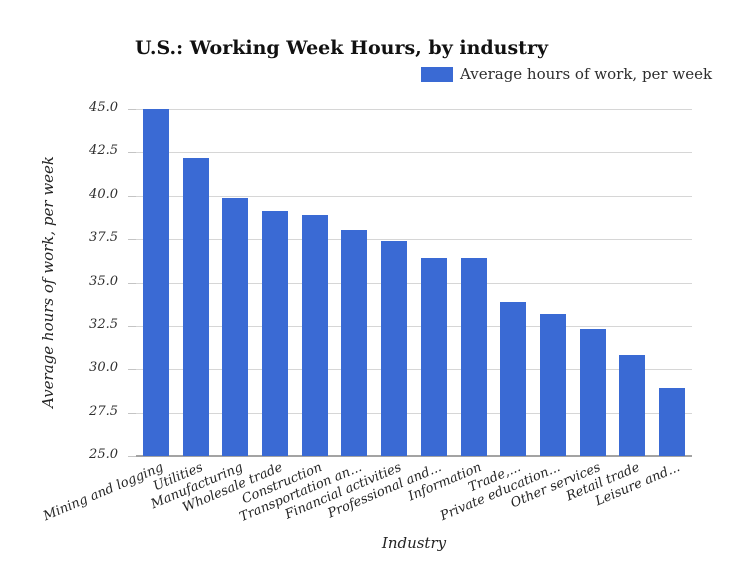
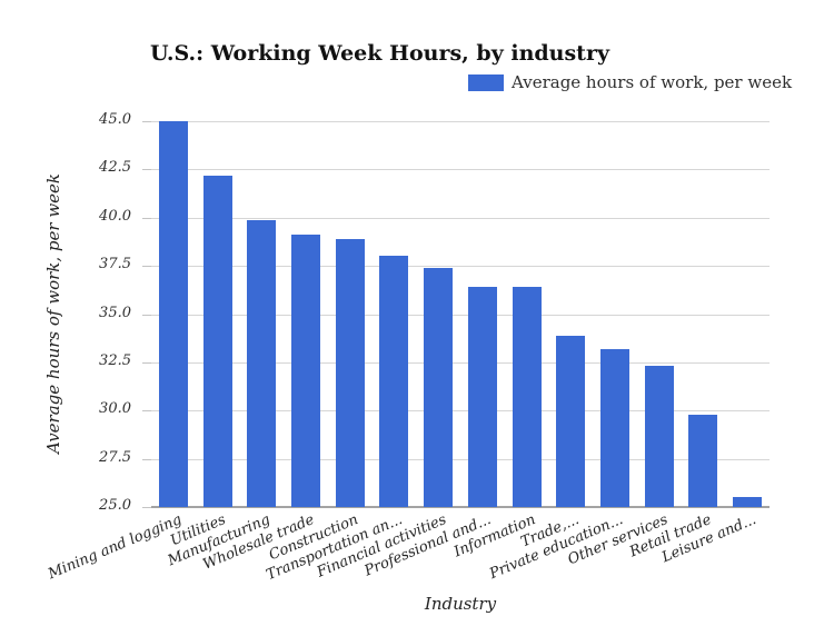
Retail trade: 30.8 -> 29.8
Leisure and...: 28.9 -> 25.5
